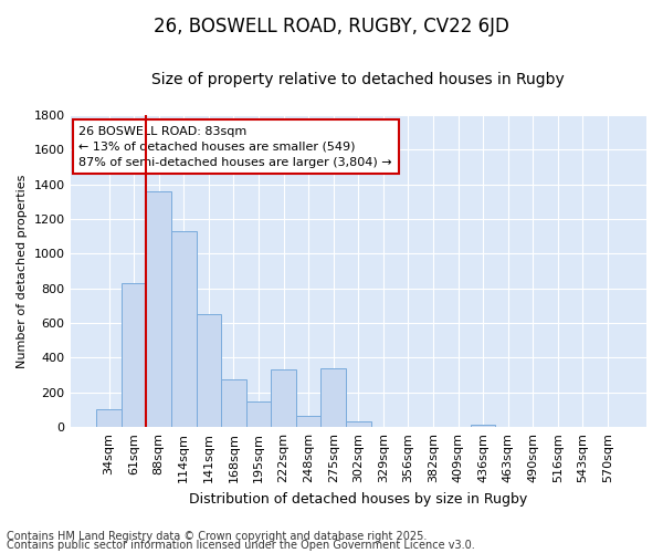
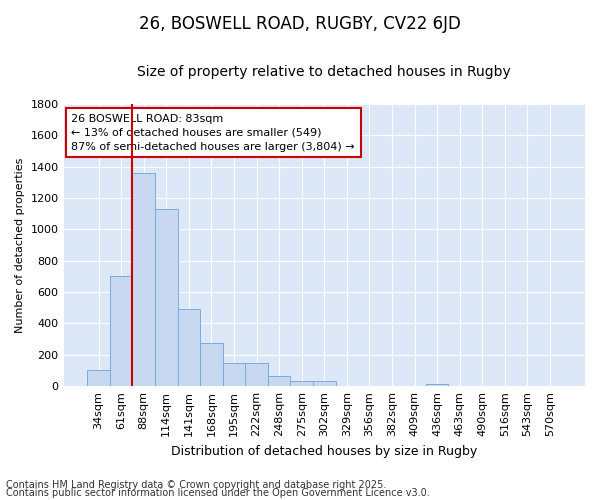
61sqm: 830 -> 700
141sqm: 650 -> 490
222sqm: 330 -> 140
275sqm: 340 -> 40
